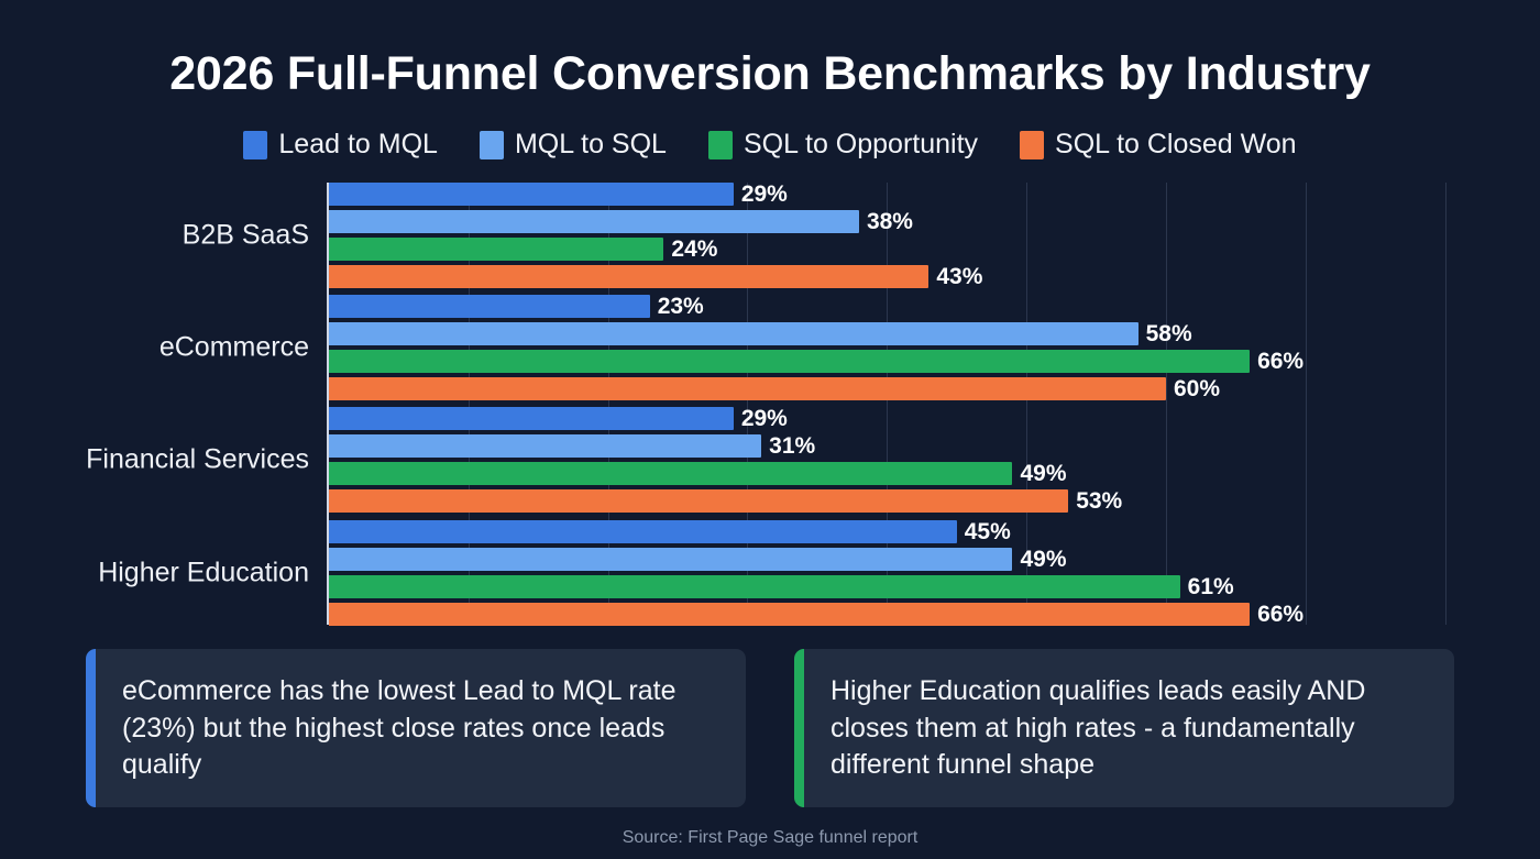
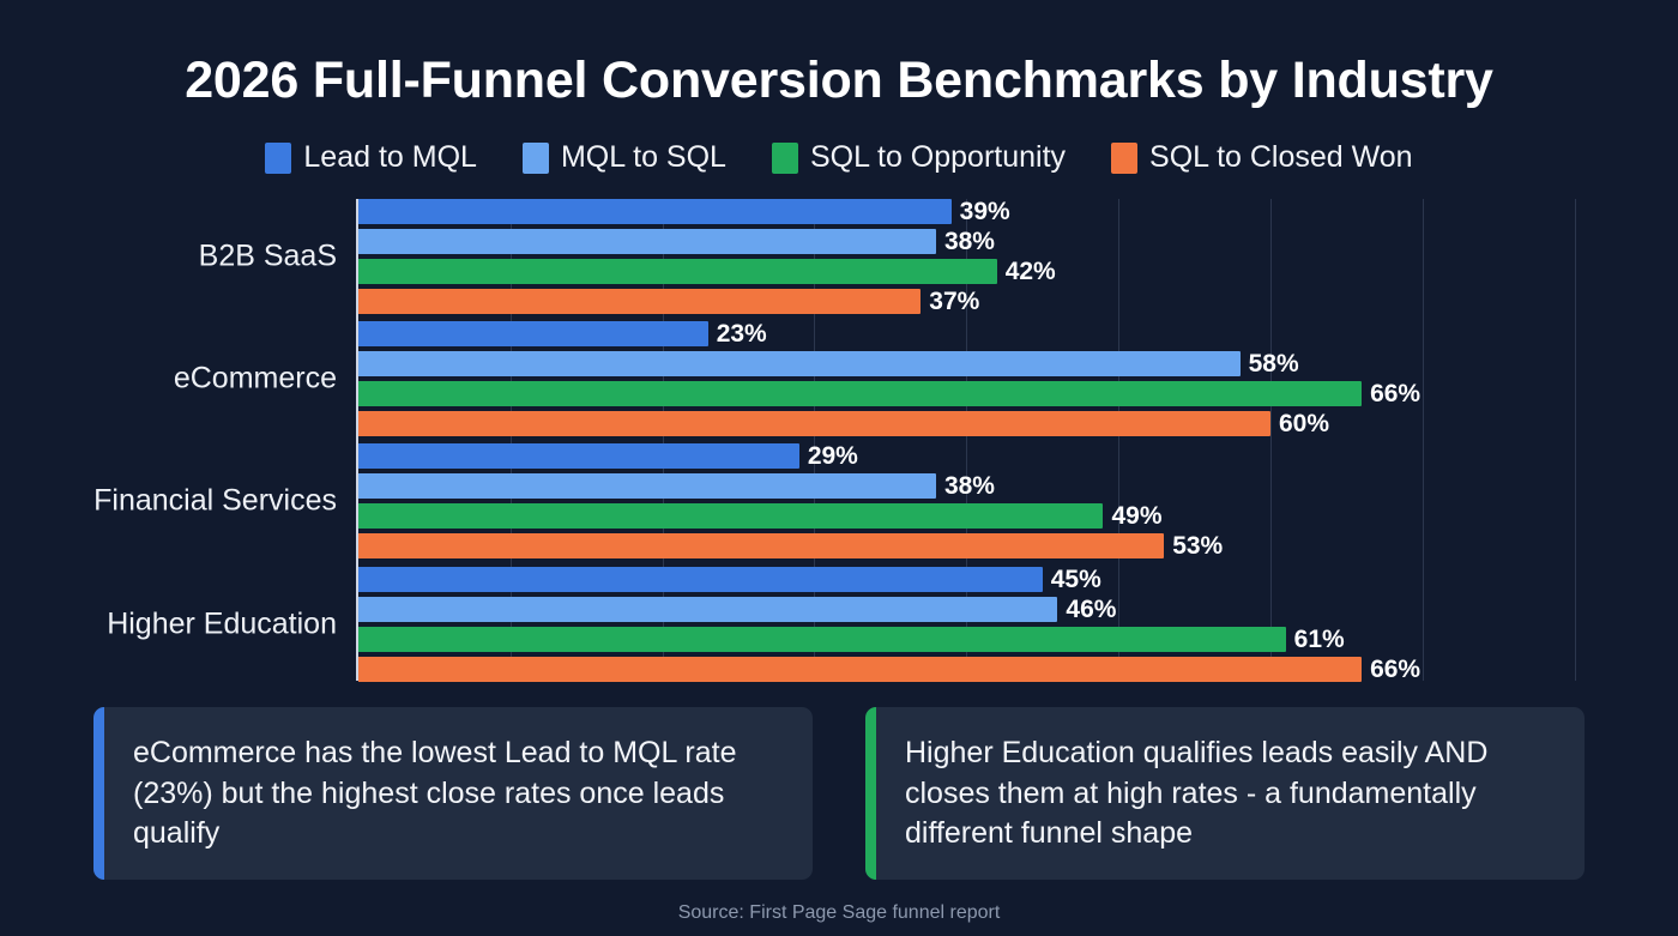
Lead to MQL/B2B SaaS: 29% -> 39%
SQL to Opportunity/B2B SaaS: 24% -> 42%
SQL to Closed Won/B2B SaaS: 43% -> 37%
MQL to SQL/Financial Services: 31% -> 38%
MQL to SQL/Higher Education: 49% -> 46%
